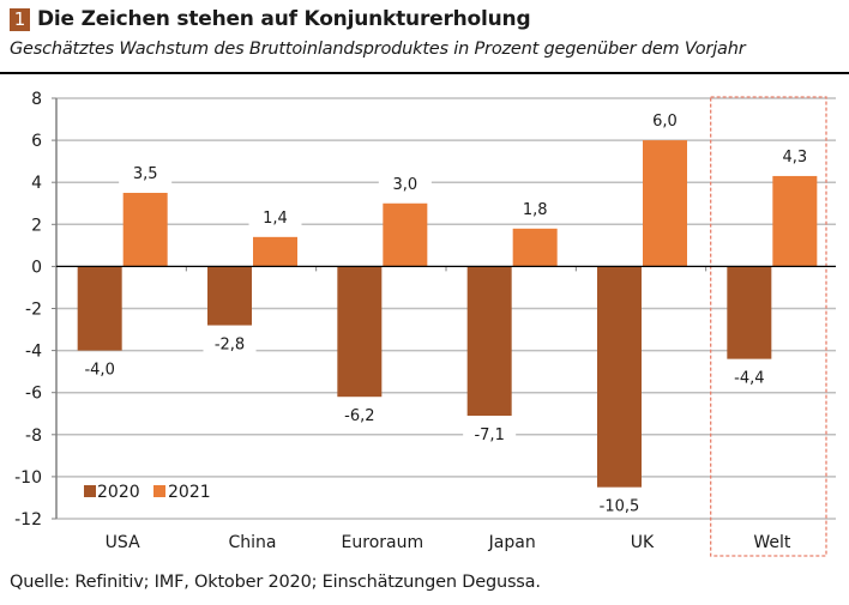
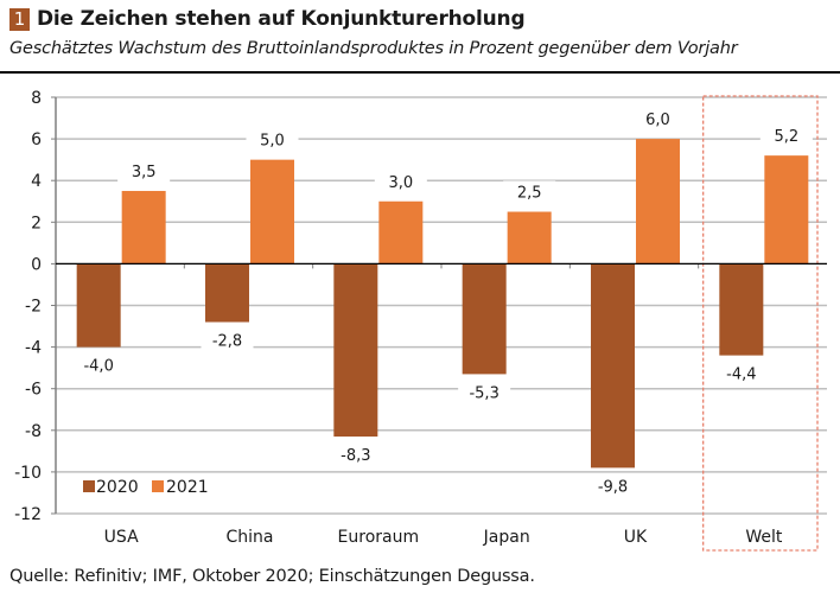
2021/China: 1,4 -> 5,0
2020/Euroraum: -6,2 -> -8,3
2020/Japan: -7,1 -> -5,3
2021/Japan: 1,8 -> 2,5
2020/UK: -10,5 -> -9,8
2021/Welt: 4,3 -> 5,2
